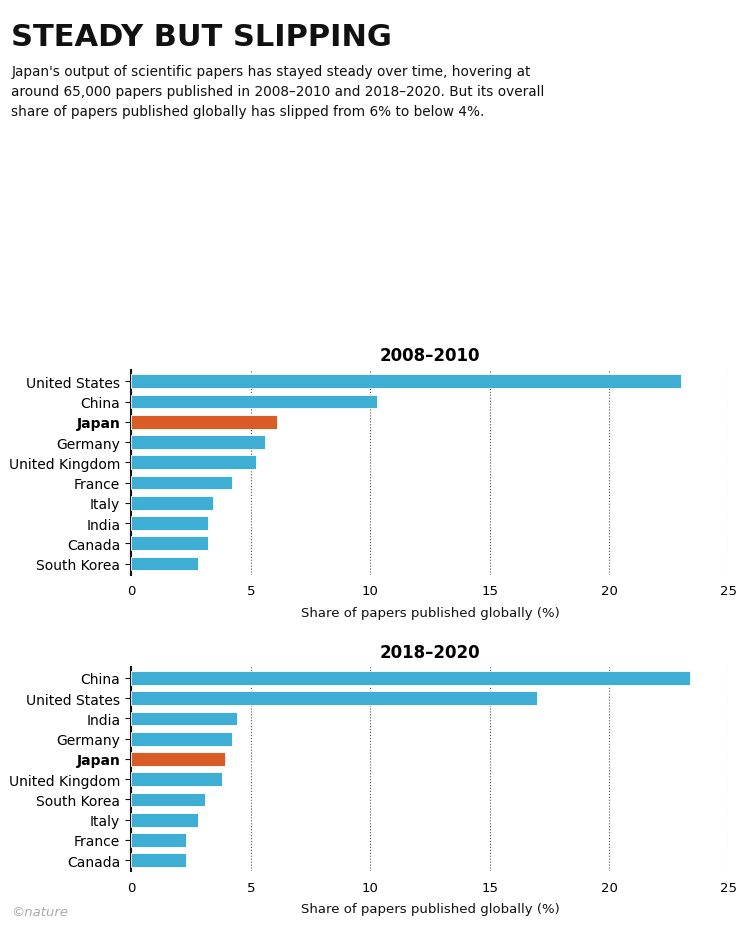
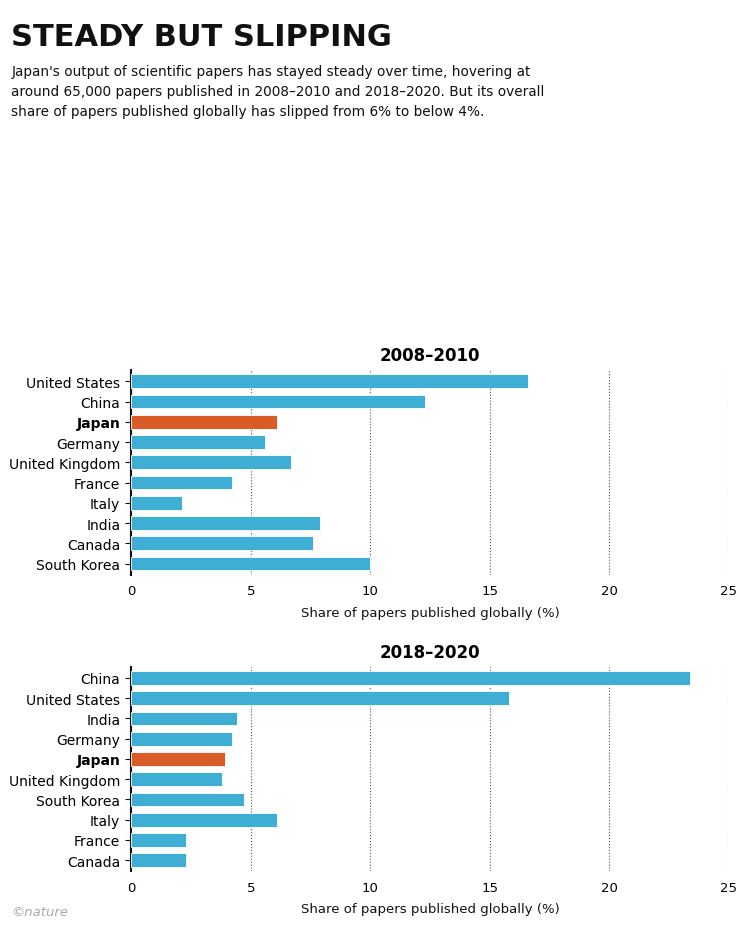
2008–2010/United States: 23.0 -> 16.6
2008–2010/China: 10.3 -> 12.3
2008–2010/United Kingdom: 5.2 -> 6.7
2008–2010/Italy: 3.4 -> 2.1
2008–2010/India: 3.2 -> 7.9
2008–2010/Canada: 3.2 -> 7.6
2008–2010/South Korea: 2.8 -> 10.0
2018–2020/United States: 17.0 -> 15.8
2018–2020/South Korea: 3.1 -> 4.7
2018–2020/Italy: 2.8 -> 6.1
